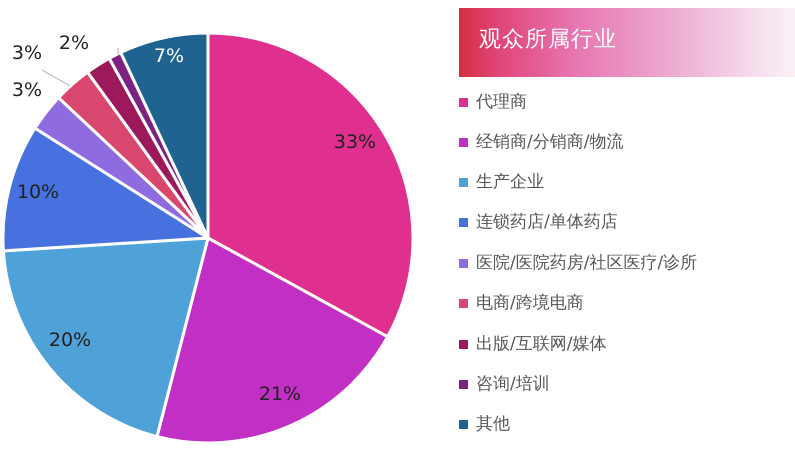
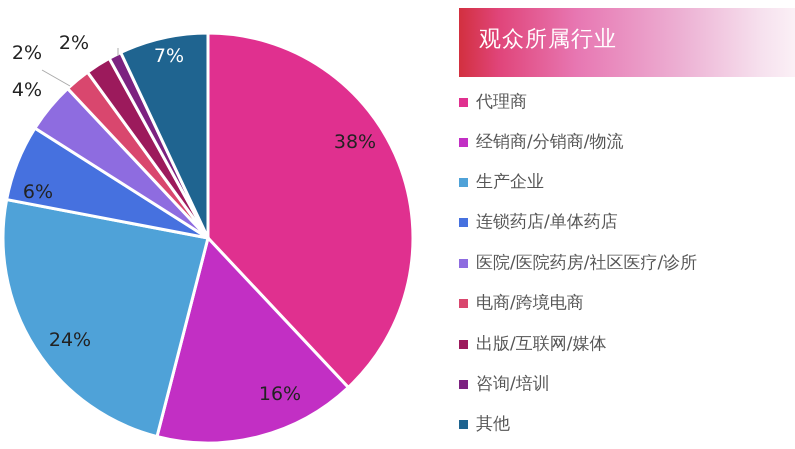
代理商: 33% -> 38%
经销商/分销商/物流: 21% -> 16%
生产企业: 20% -> 24%
连锁药店/单体药店: 10% -> 6%
医院/医院药房/社区医疗/诊所: 3% -> 4%
电商/跨境电商: 3% -> 2%
